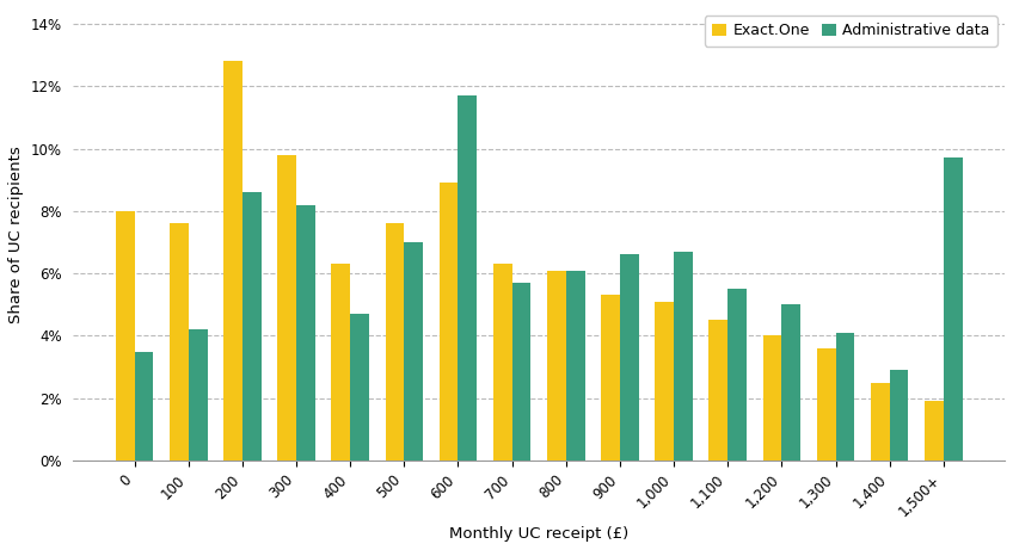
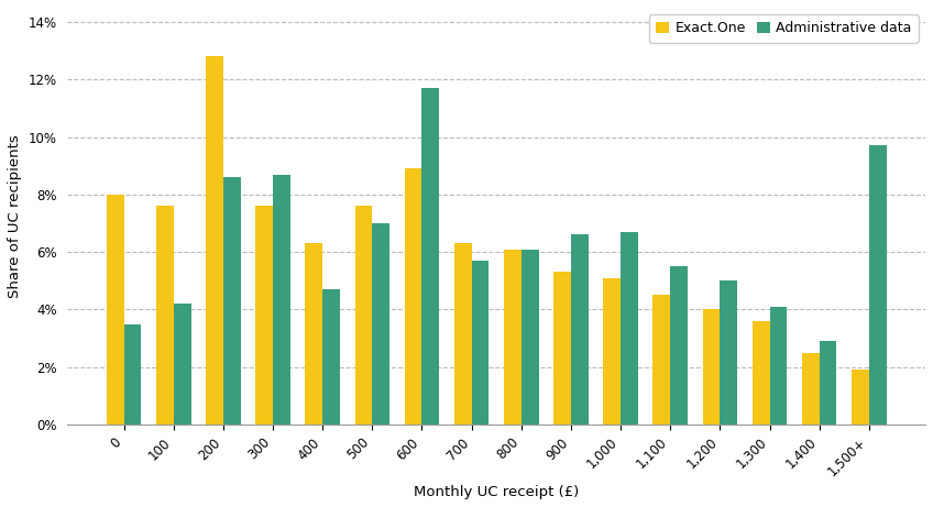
Exact.One/300: 9.8% -> 7.6%
Administrative data/300: 8.2% -> 8.7%
